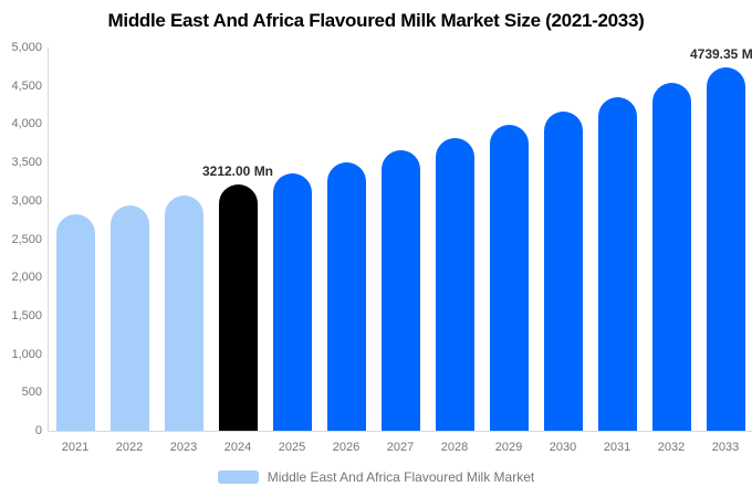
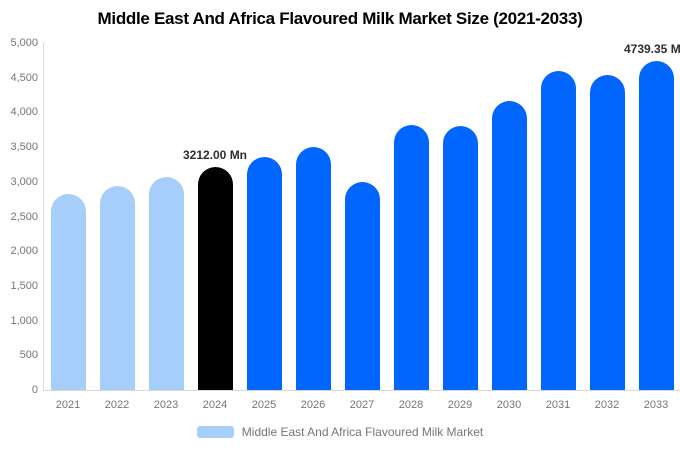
2027: 3700 -> 3000
2029: 4000 -> 3800
2031: 4300 -> 4600
